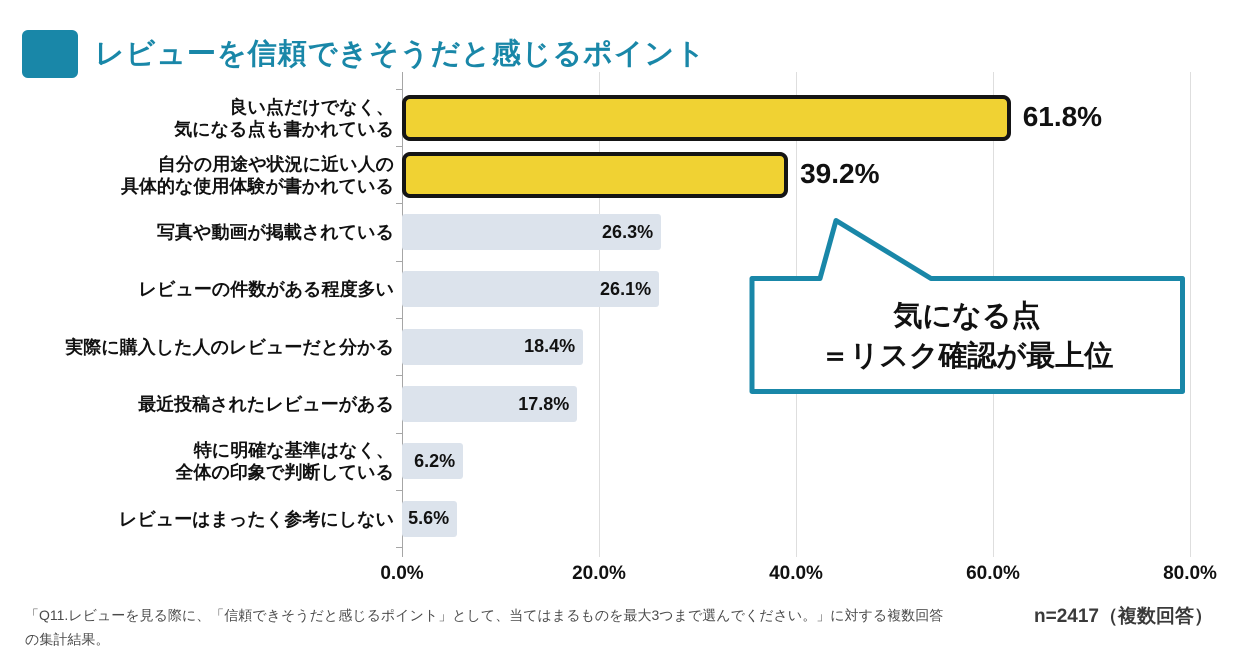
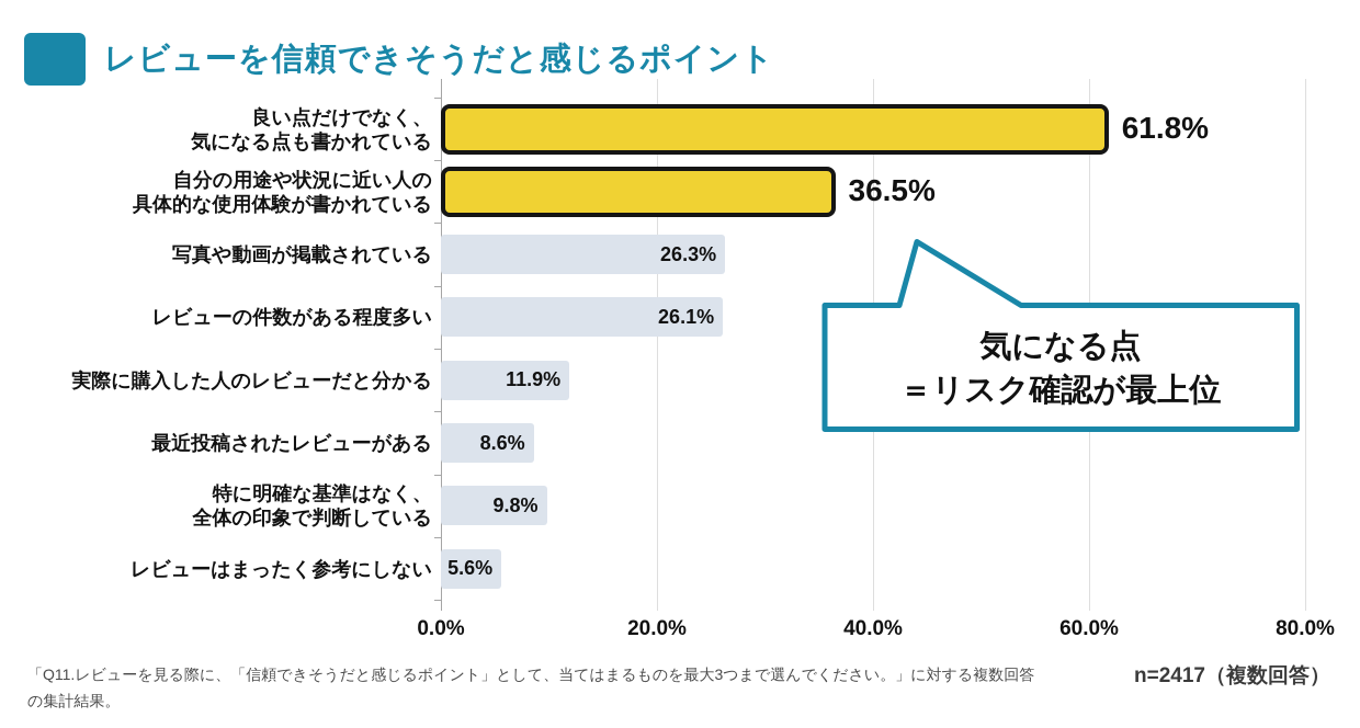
自分の用途や状況に近い人の 具体的な使用体験が書かれている: 39.2% -> 36.5%
実際に購入した人のレビューだと分かる: 18.4% -> 11.9%
最近投稿されたレビューがある: 17.8% -> 8.6%
特に明確な基準はなく、 全体の印象で判断している: 6.2% -> 9.8%
